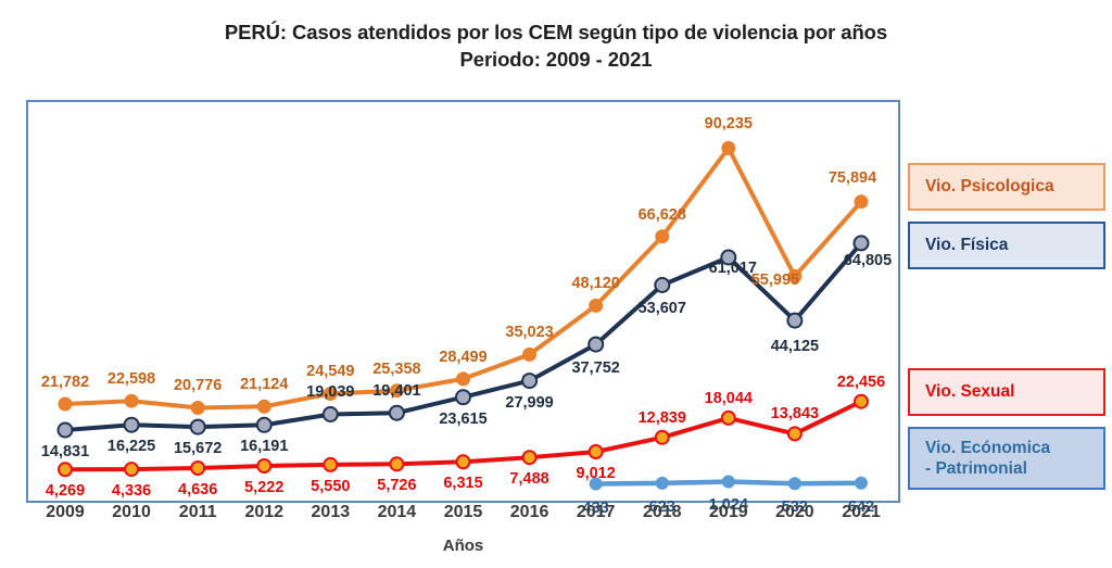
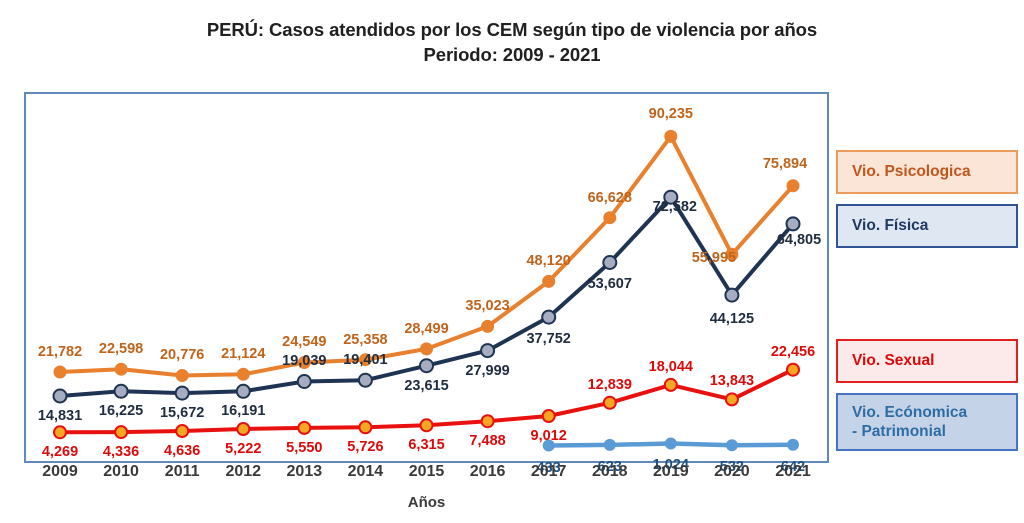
Vio. Física/2019: 61,017 -> 72,582
